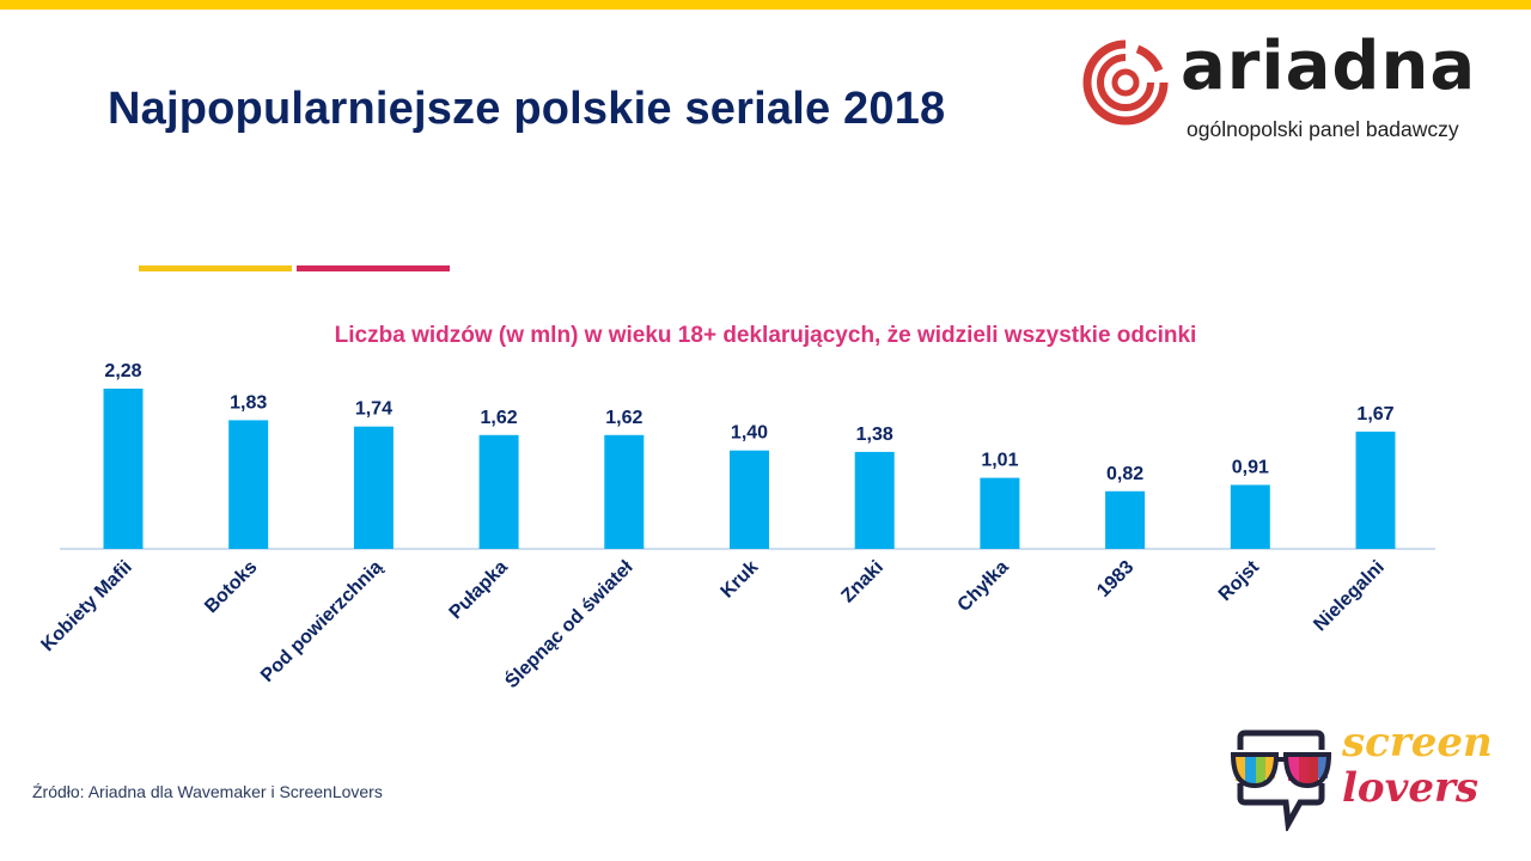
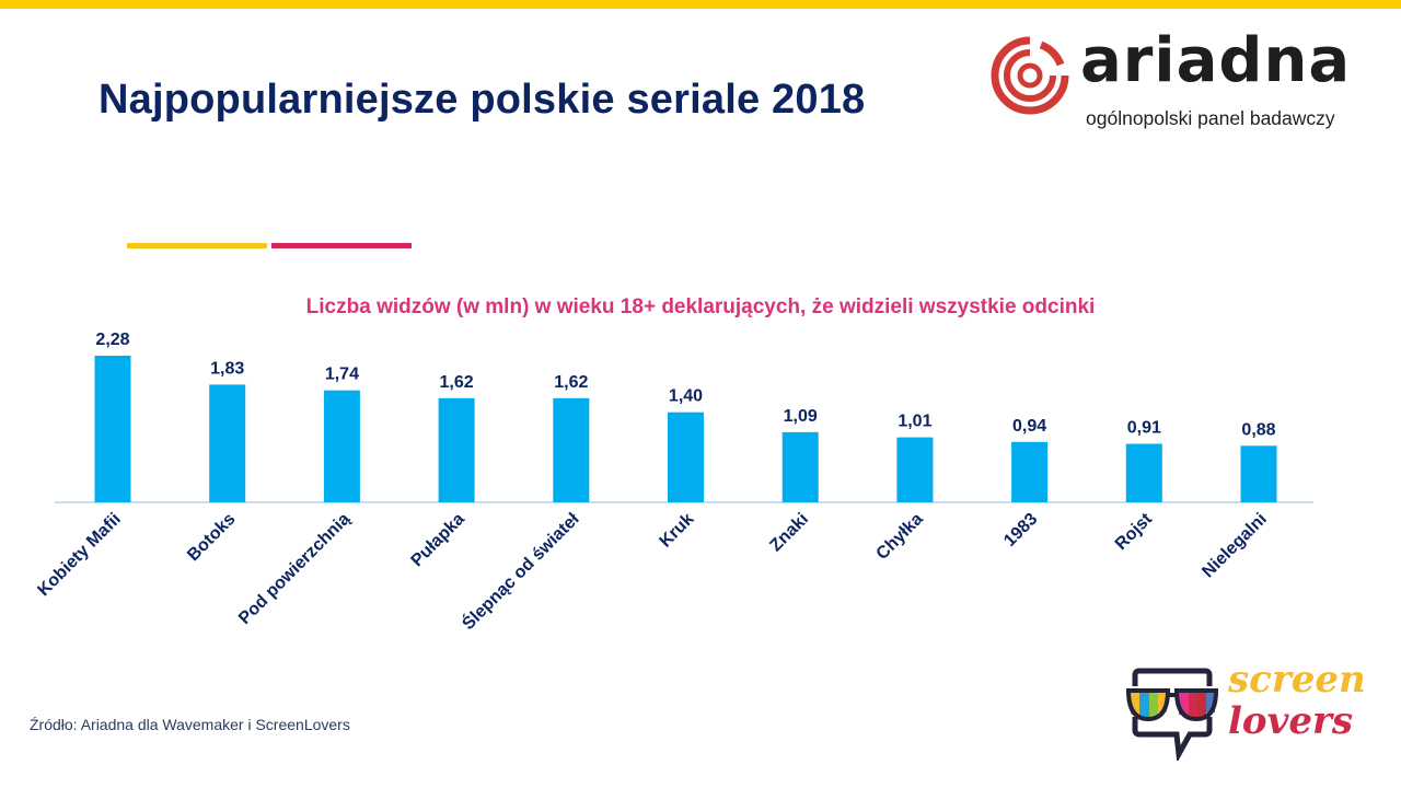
Znaki: 1,38 -> 1,09
1983: 0,82 -> 0,94
Nielegalni: 1,67 -> 0,88
